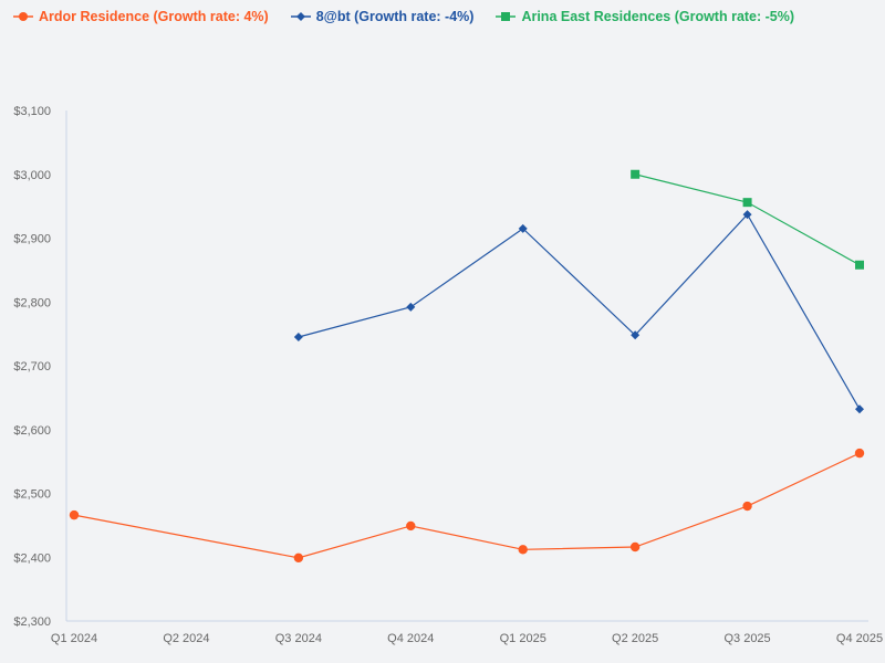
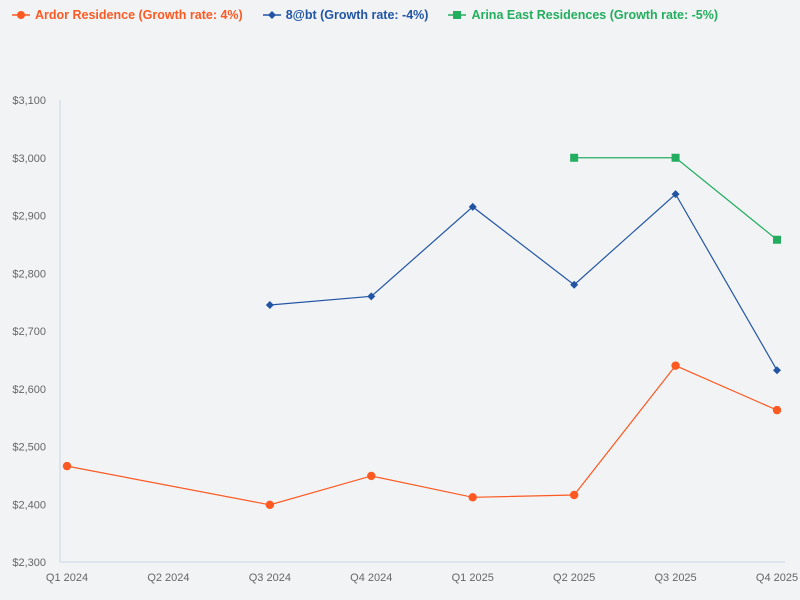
8@bt (Growth rate: -4%)/Q4 2024: $2790 -> $2760
8@bt (Growth rate: -4%)/Q2 2025: $2750 -> $2780
Ardor Residence (Growth rate: 4%)/Q3 2025: $2480 -> $2640
Arina East Residences (Growth rate: -5%)/Q3 2025: $2960 -> $3000
